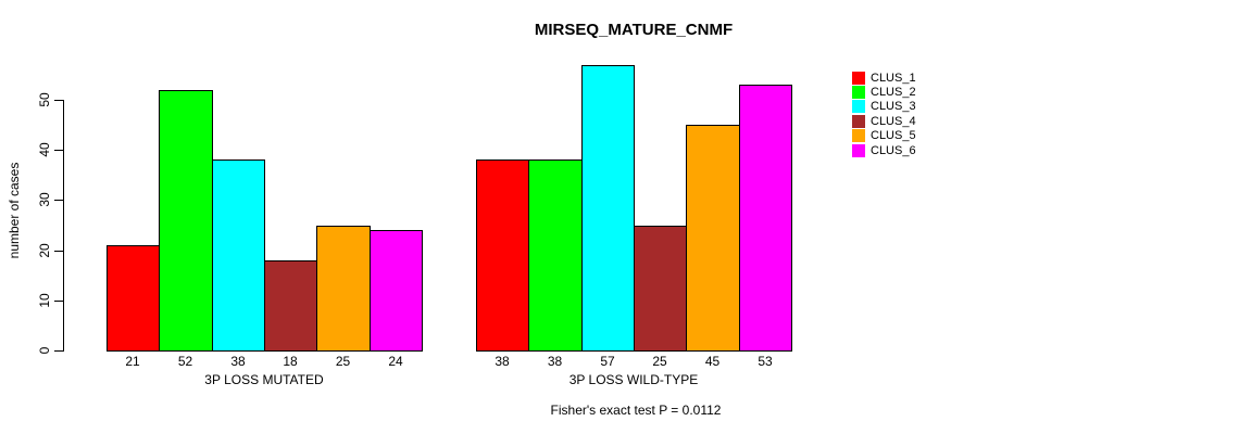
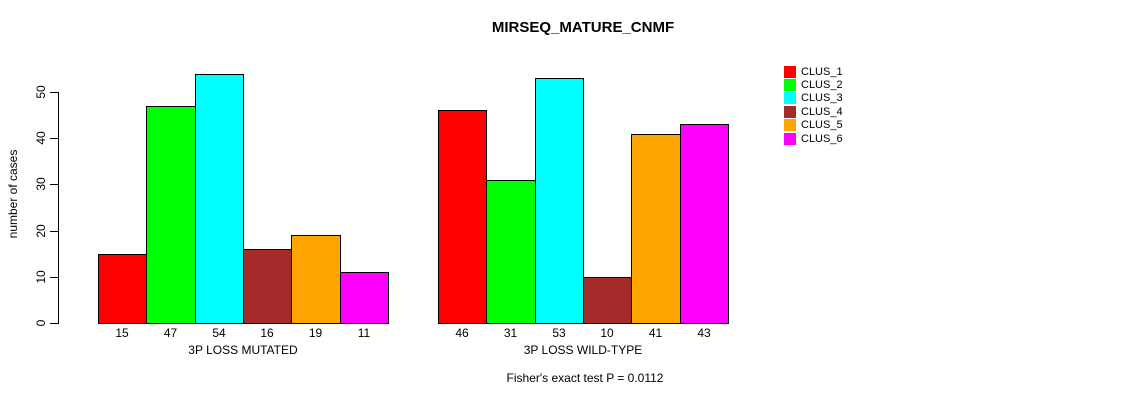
CLUS_1/3P LOSS MUTATED: 21 -> 15
CLUS_2/3P LOSS MUTATED: 52 -> 47
CLUS_3/3P LOSS MUTATED: 38 -> 54
CLUS_4/3P LOSS MUTATED: 18 -> 16
CLUS_5/3P LOSS MUTATED: 25 -> 19
CLUS_6/3P LOSS MUTATED: 24 -> 11
CLUS_1/3P LOSS WILD-TYPE: 38 -> 46
CLUS_2/3P LOSS WILD-TYPE: 38 -> 31
CLUS_3/3P LOSS WILD-TYPE: 57 -> 53
CLUS_4/3P LOSS WILD-TYPE: 25 -> 10
CLUS_5/3P LOSS WILD-TYPE: 45 -> 41
CLUS_6/3P LOSS WILD-TYPE: 53 -> 43
